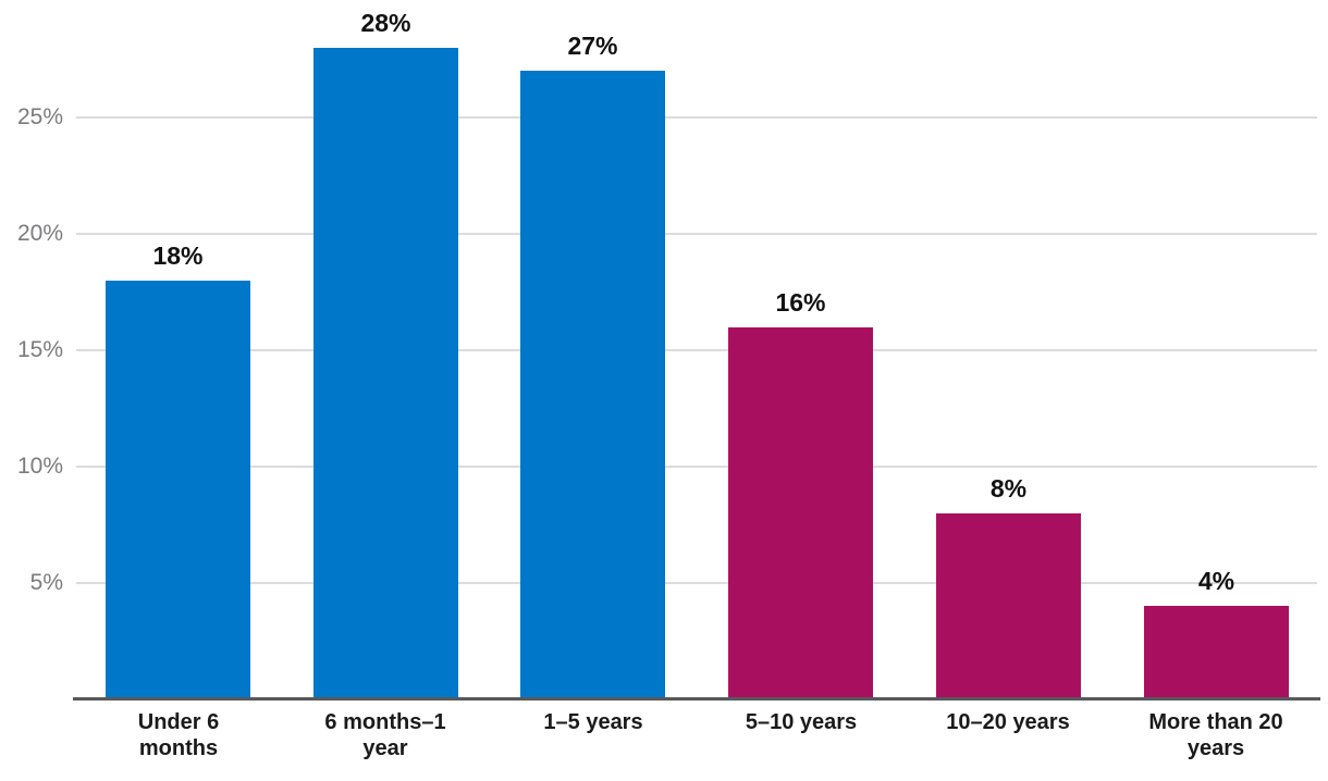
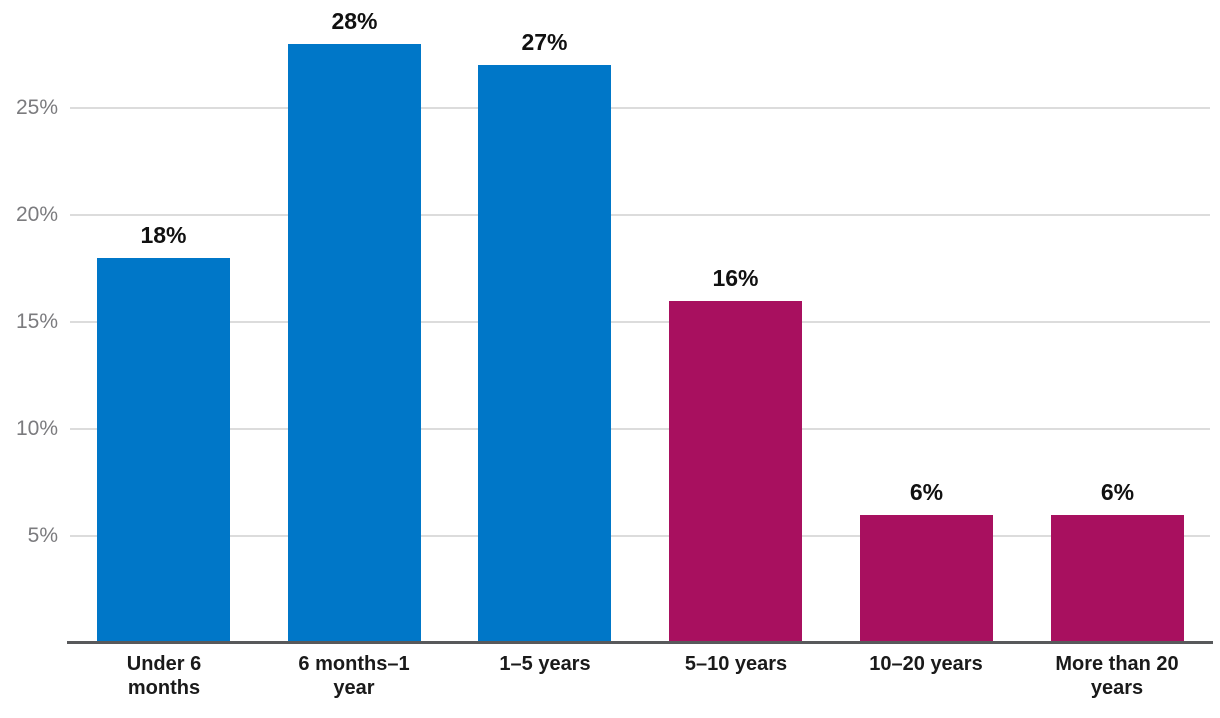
10–20 years: 8% -> 6%
More than 20 years: 4% -> 6%
